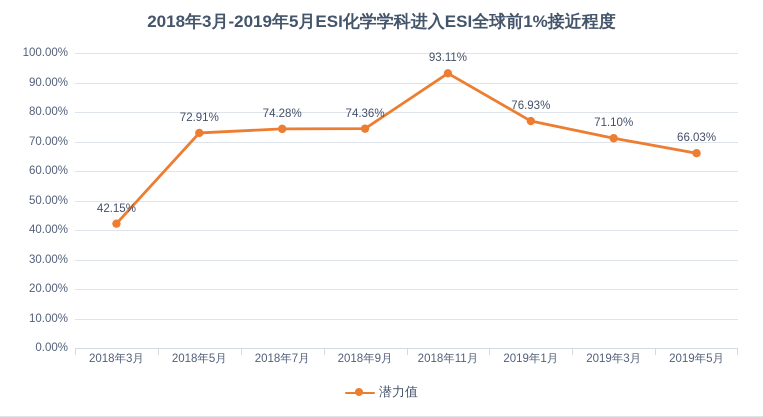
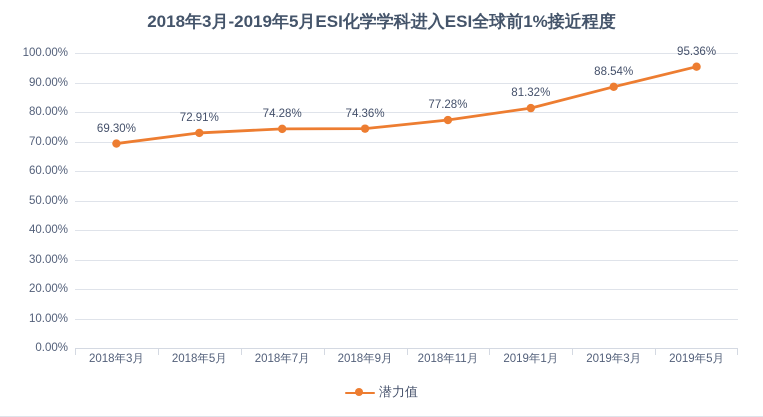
2018年3月: 42.15% -> 69.30%
2018年11月: 93.11% -> 77.28%
2019年1月: 76.93% -> 81.32%
2019年3月: 71.10% -> 88.54%
2019年5月: 66.03% -> 95.36%
